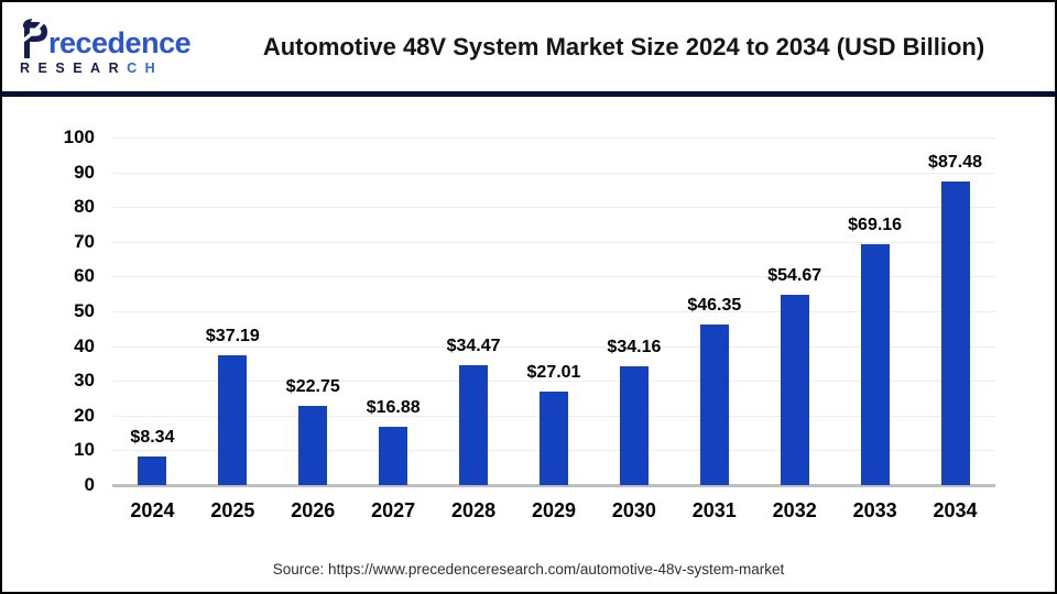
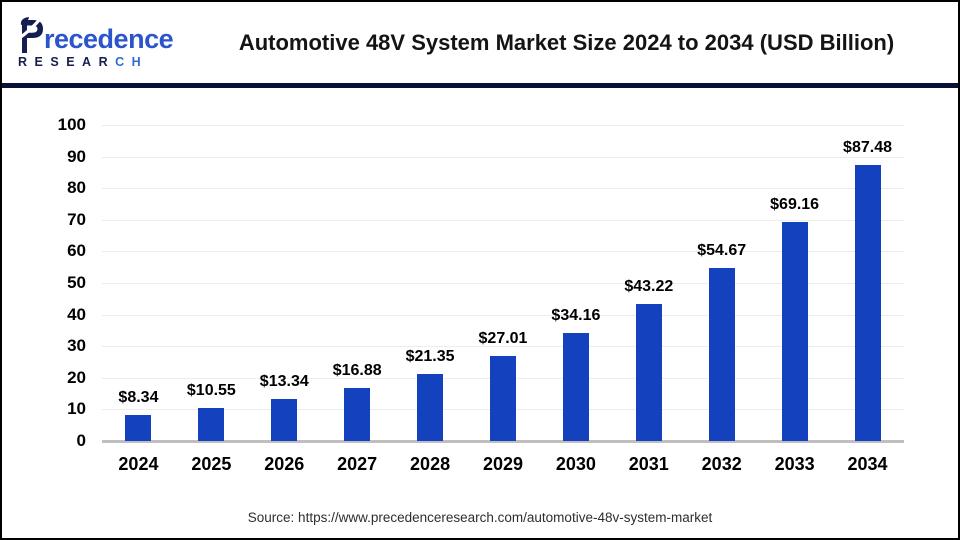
2025: $37.19 -> $10.55
2026: $22.75 -> $13.34
2028: $34.47 -> $21.35
2031: $46.35 -> $43.22
